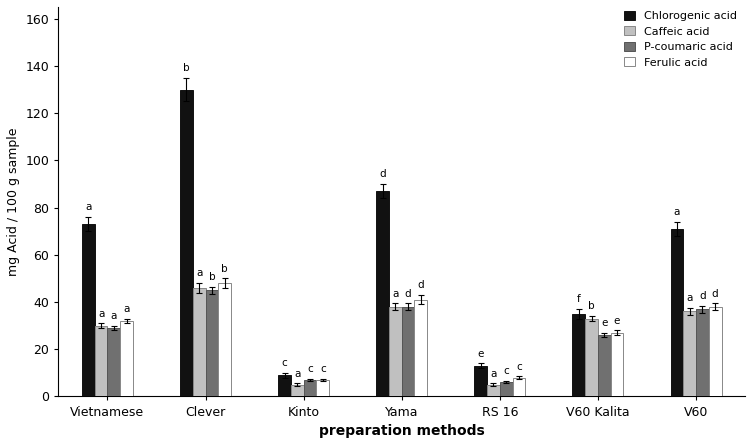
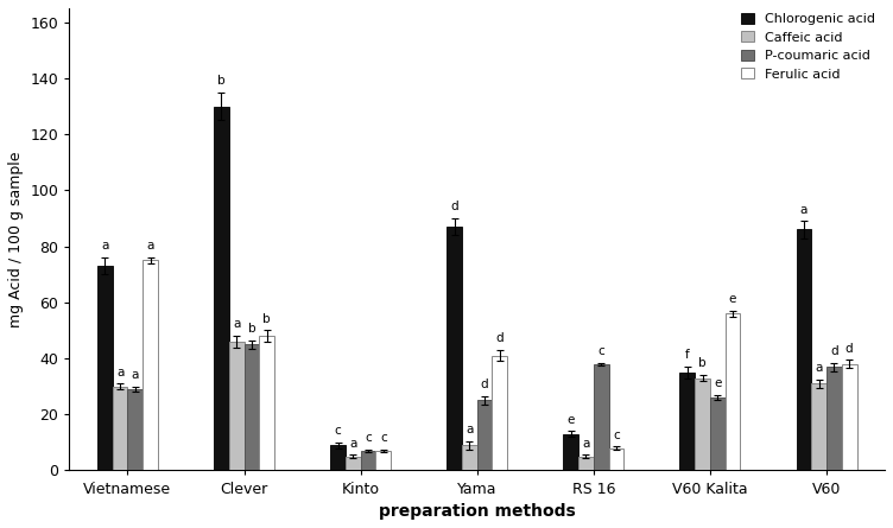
Ferulic acid/Vietnamese: 32 -> 75
Caffeic acid/Yama: 38 -> 9
P-coumaric acid/Yama: 38 -> 25
P-coumaric acid/RS 16: 6 -> 38
Ferulic acid/V60 Kalita: 27 -> 56
Chlorogenic acid/V60: 71 -> 86
Caffeic acid/V60: 36 -> 31
